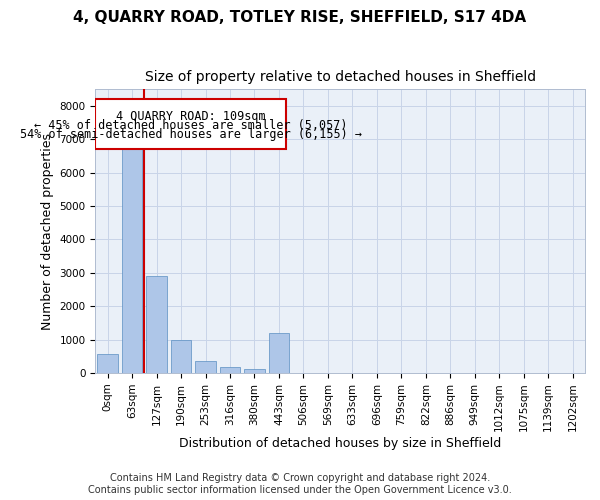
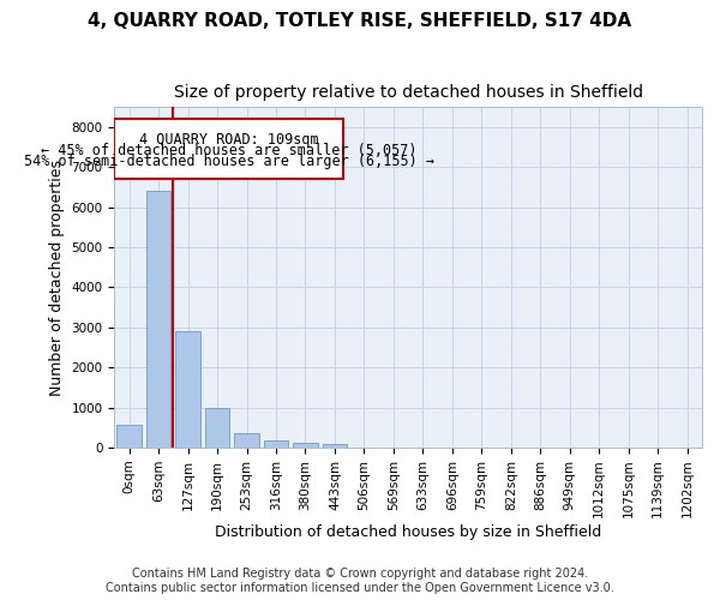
63sqm: 6700 -> 6400
443sqm: 1200 -> 80
